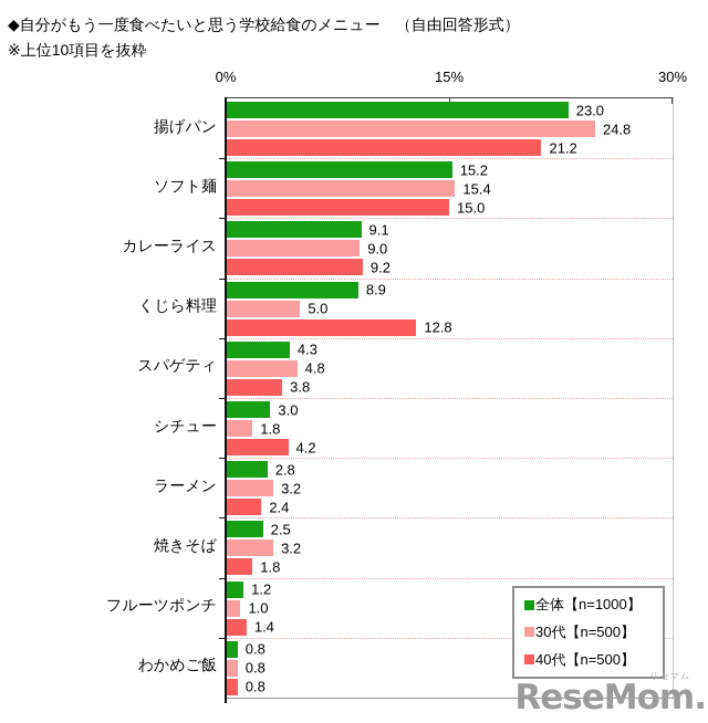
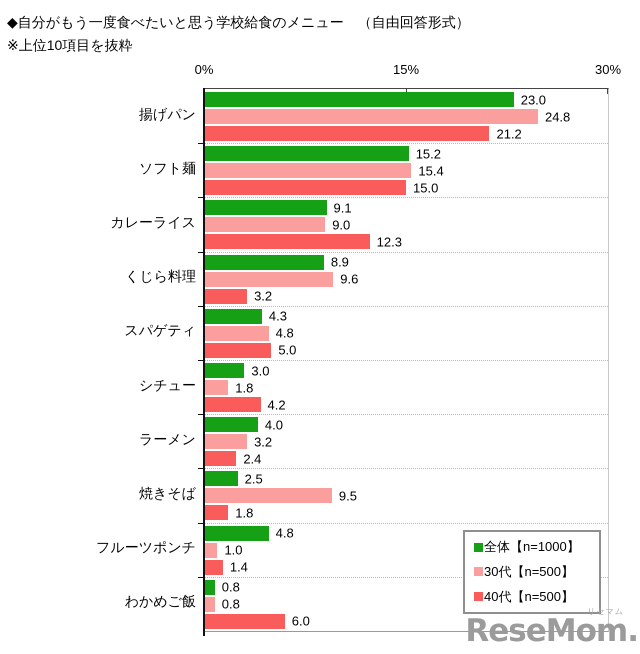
40代【n=500】/カレーライス: 9.2 -> 12.3
30代【n=500】/くじら料理: 5.0 -> 9.6
40代【n=500】/くじら料理: 12.8 -> 3.2
40代【n=500】/スパゲティ: 3.8 -> 5.0
全体【n=1000】/ラーメン: 2.8 -> 4.0
30代【n=500】/焼きそば: 3.2 -> 9.5
全体【n=1000】/フルーツポンチ: 1.2 -> 4.8
40代【n=500】/わかめご飯: 0.8 -> 6.0
